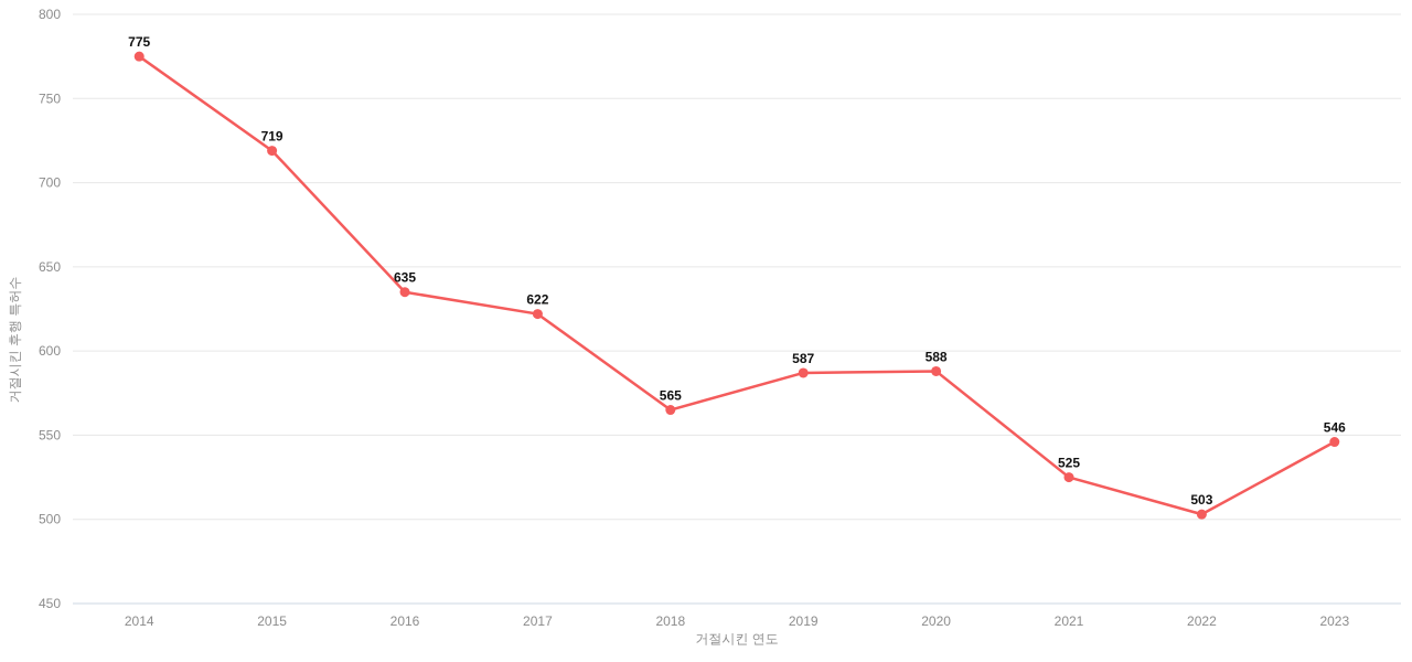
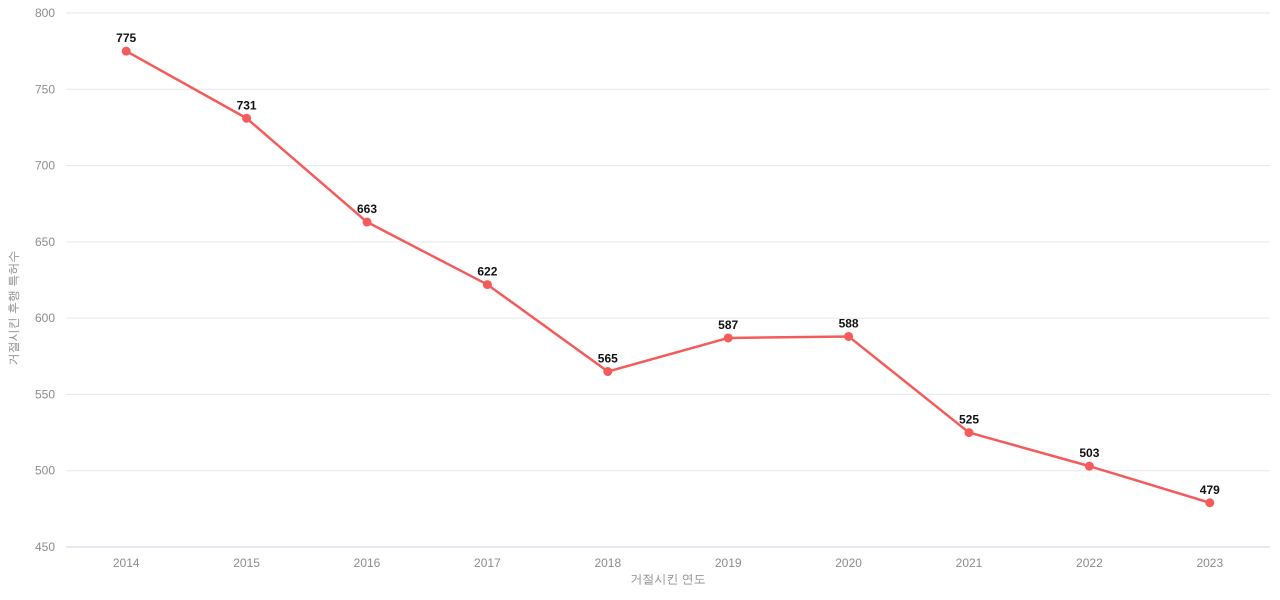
2015: 719 -> 731
2016: 635 -> 663
2023: 546 -> 479
